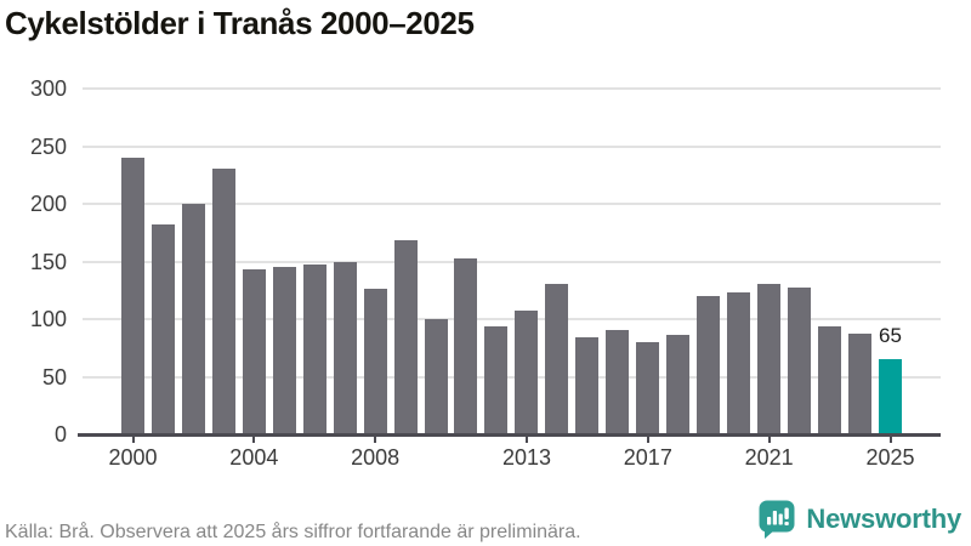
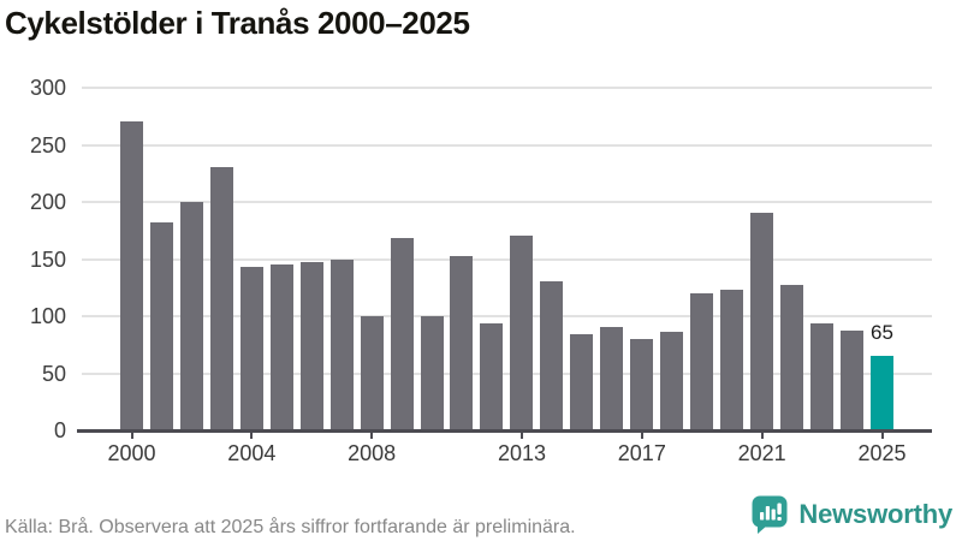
2000: 240 -> 270
2008: 130 -> 100
2013: 110 -> 170
2021: 130 -> 190
